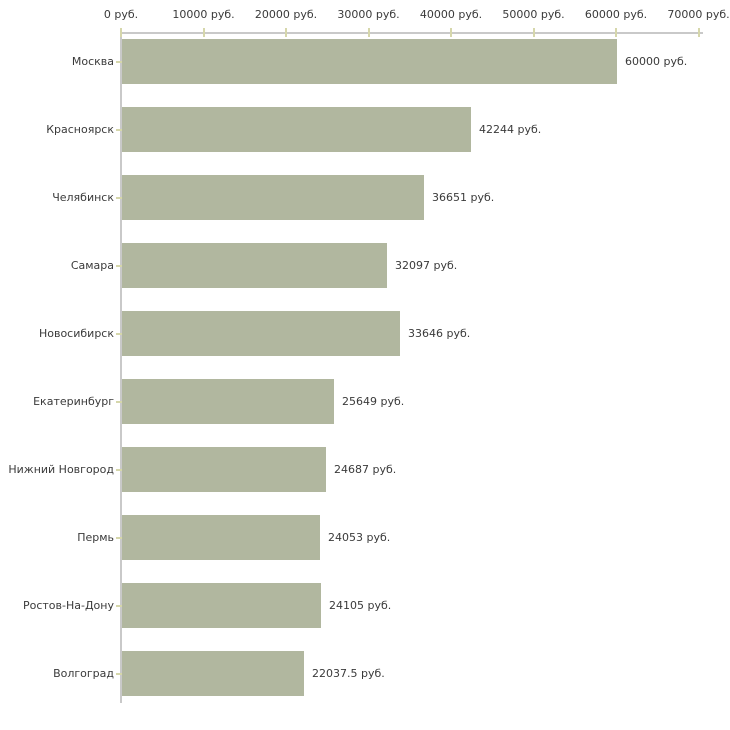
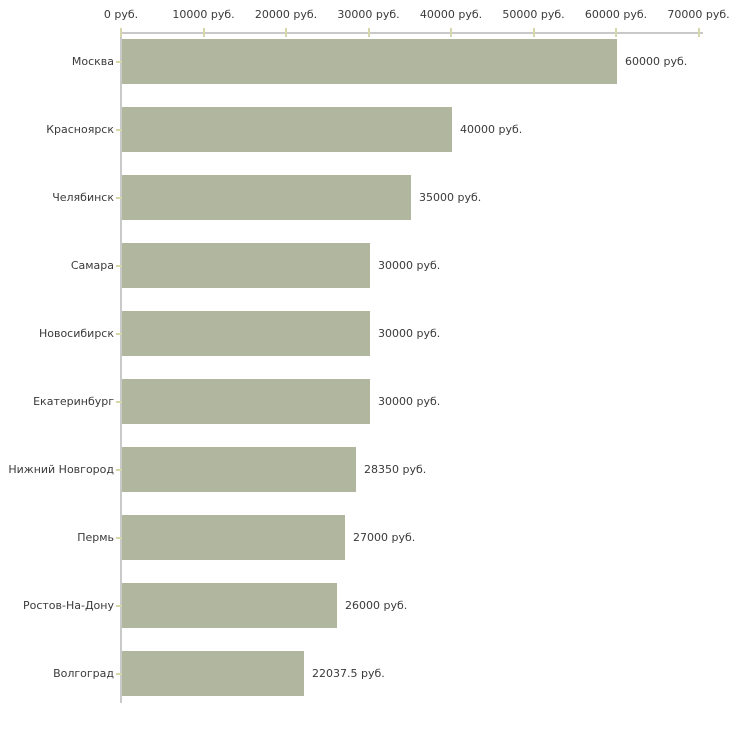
Красноярск: 42244 -> 40000
Челябинск: 36651 -> 35000
Самара: 32097 -> 30000
Новосибирск: 33646 -> 30000
Екатеринбург: 25649 -> 30000
Нижний Новгород: 24687 -> 28350
Пермь: 24053 -> 27000
Ростов-На-Дону: 24105 -> 26000
